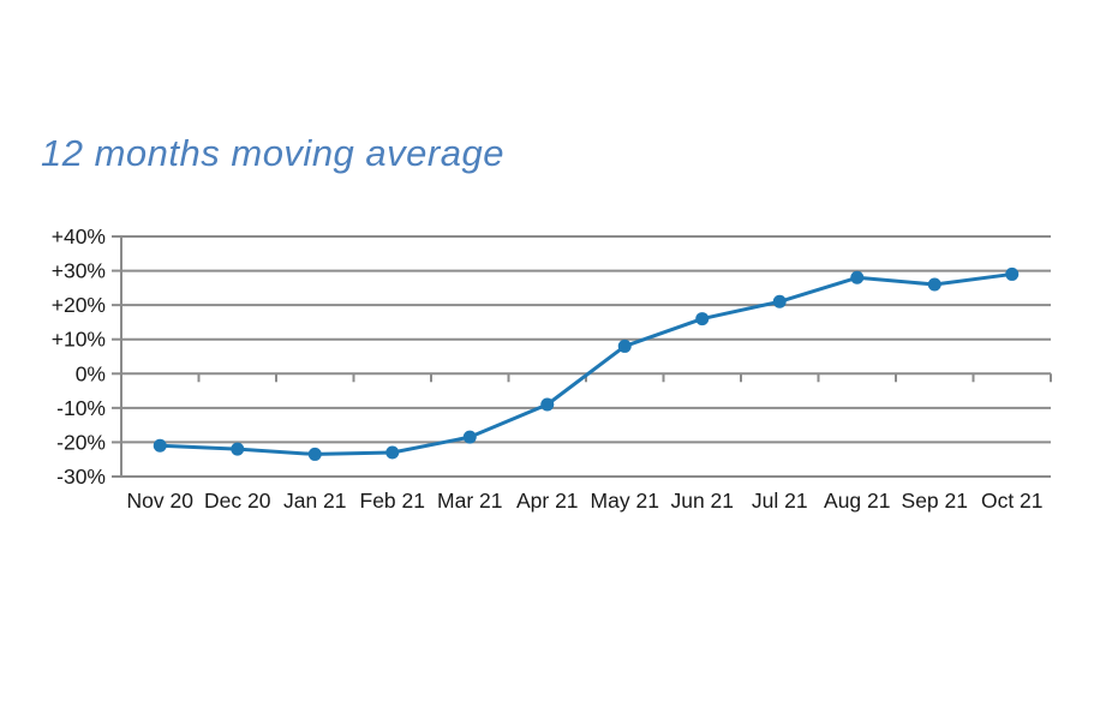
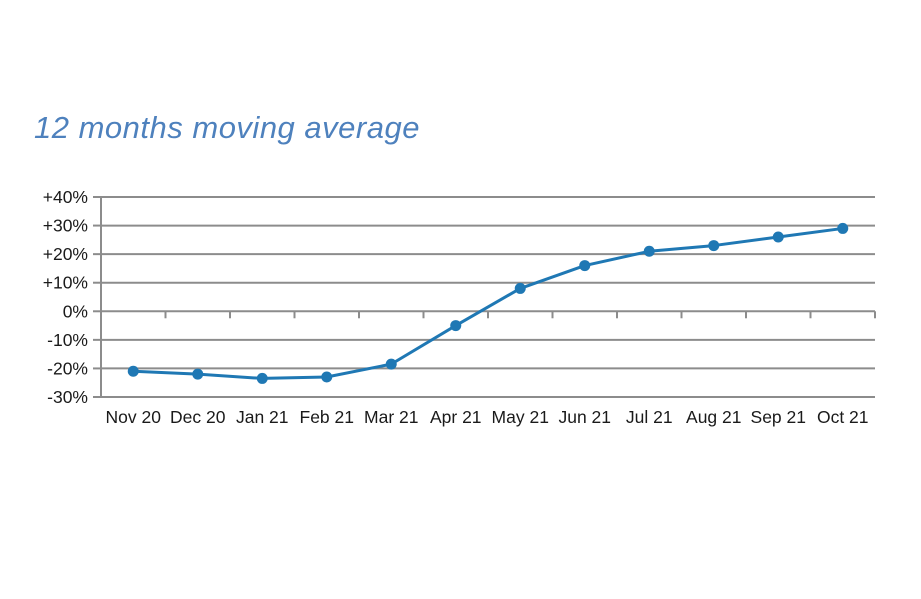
Apr 21: -9% -> -5%
Aug 21: 28% -> 23%
